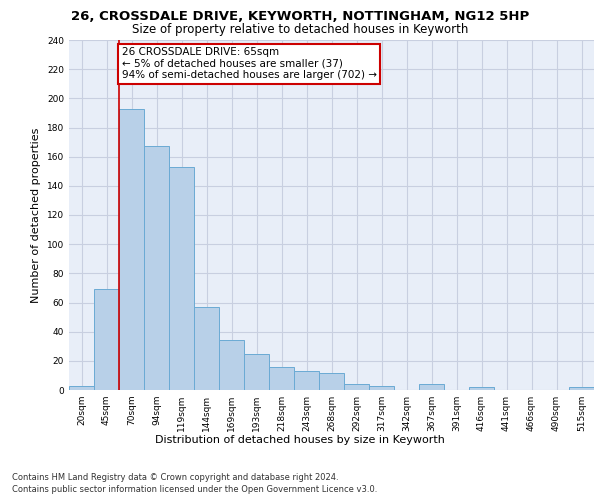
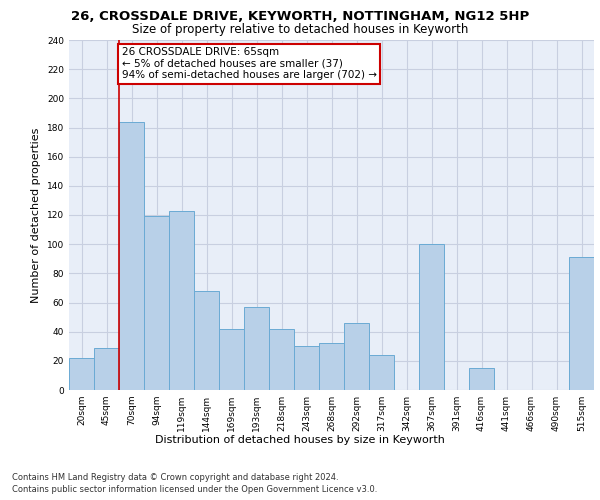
20sqm: 3 -> 22
45sqm: 69 -> 29
70sqm: 193 -> 184
94sqm: 167 -> 119
119sqm: 153 -> 123
144sqm: 57 -> 68
169sqm: 34 -> 42
193sqm: 25 -> 57
218sqm: 16 -> 42
243sqm: 13 -> 30
268sqm: 12 -> 32
292sqm: 4 -> 46
317sqm: 3 -> 24
367sqm: 4 -> 100
416sqm: 2 -> 15
515sqm: 2 -> 91
